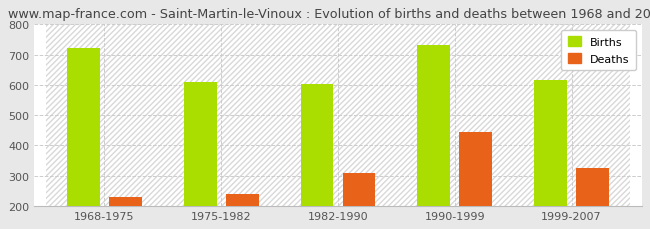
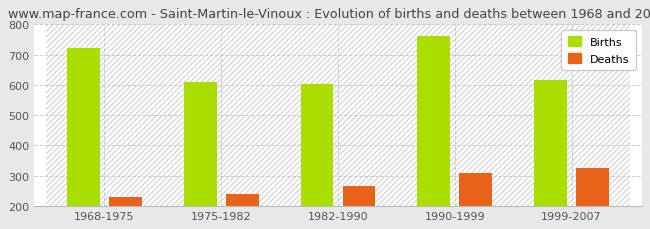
Deaths/1982-1990: 310 -> 267
Births/1990-1999: 730 -> 762
Deaths/1990-1999: 445 -> 309
